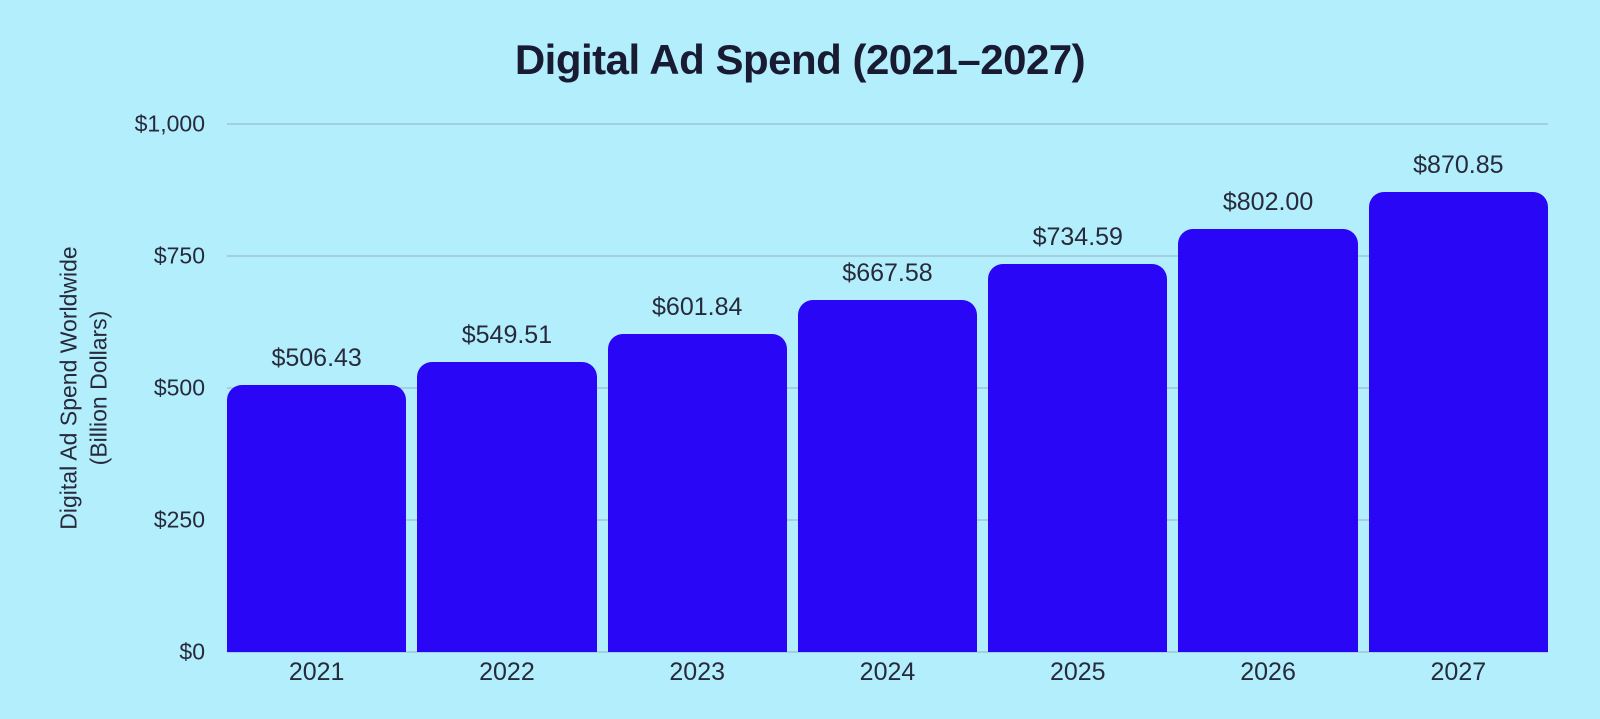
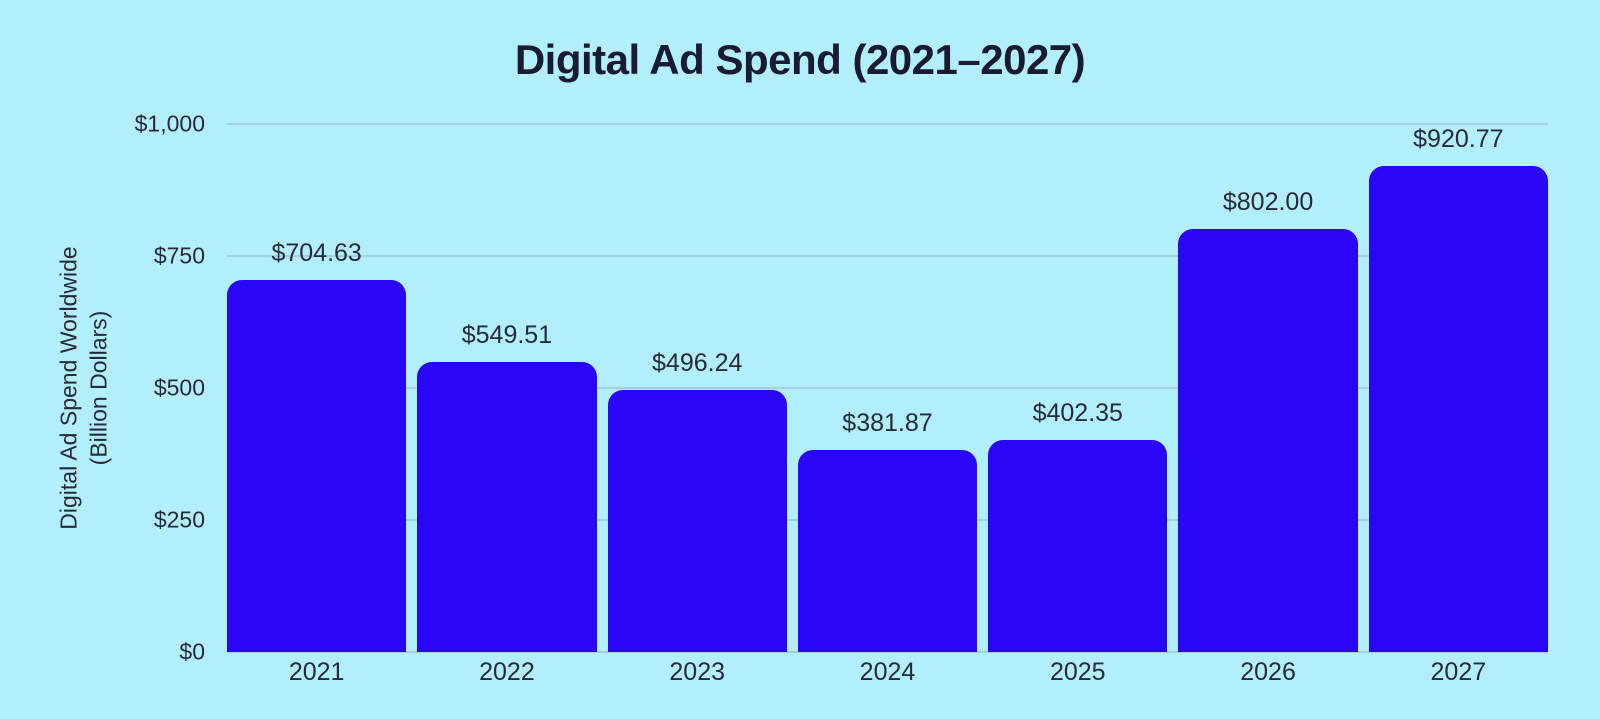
2021: $506.43 -> $704.63
2023: $601.84 -> $496.24
2024: $667.58 -> $381.87
2025: $734.59 -> $402.35
2027: $870.85 -> $920.77
